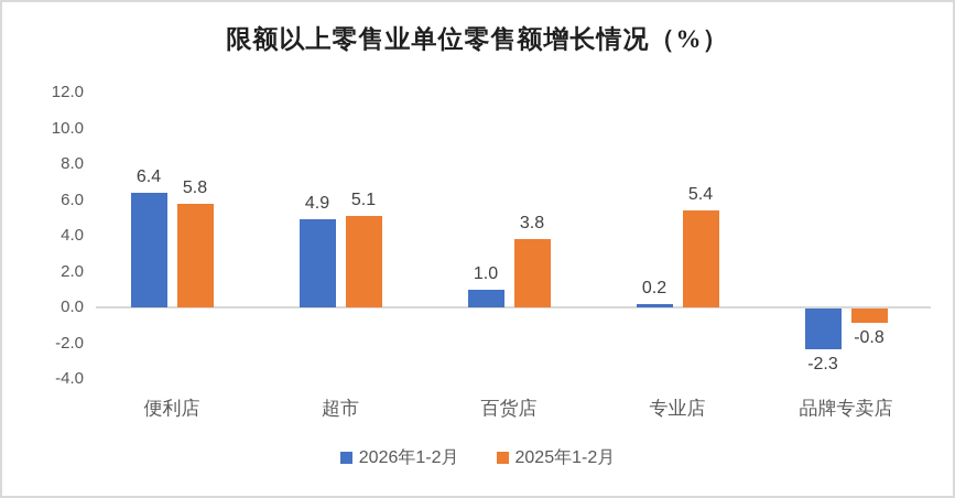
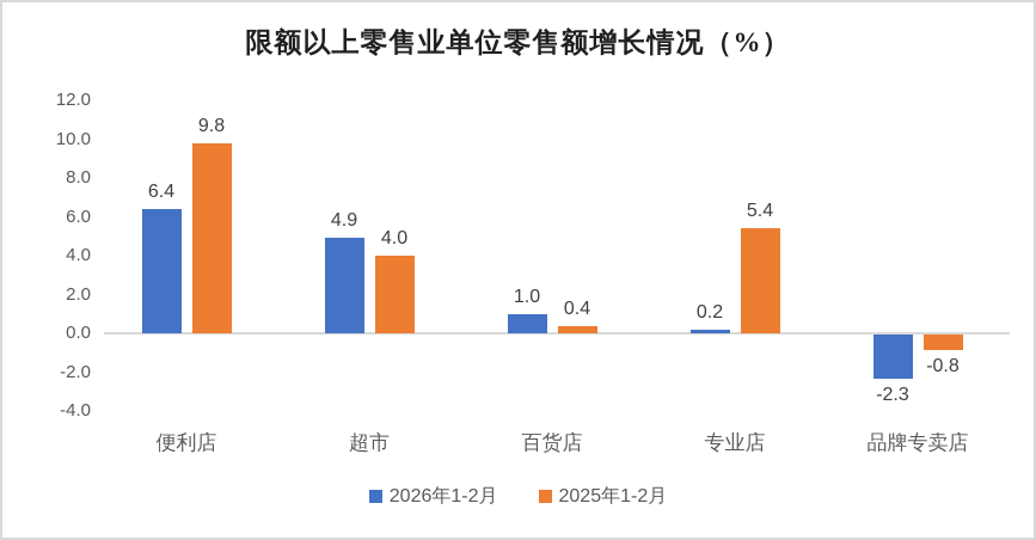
2025年1-2月/便利店: 5.8 -> 9.8
2025年1-2月/超市: 5.1 -> 4.0
2025年1-2月/百货店: 3.8 -> 0.4
